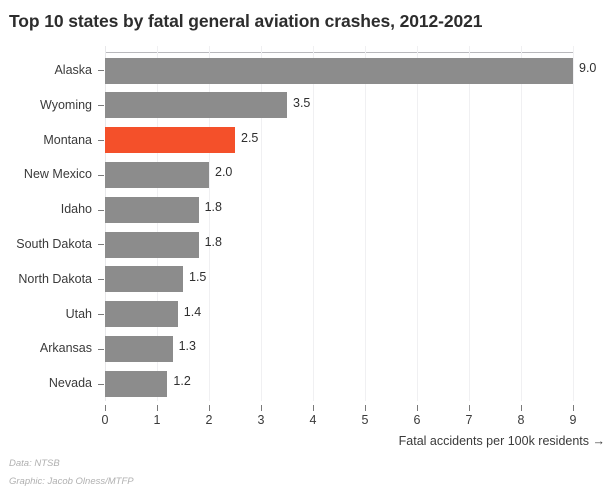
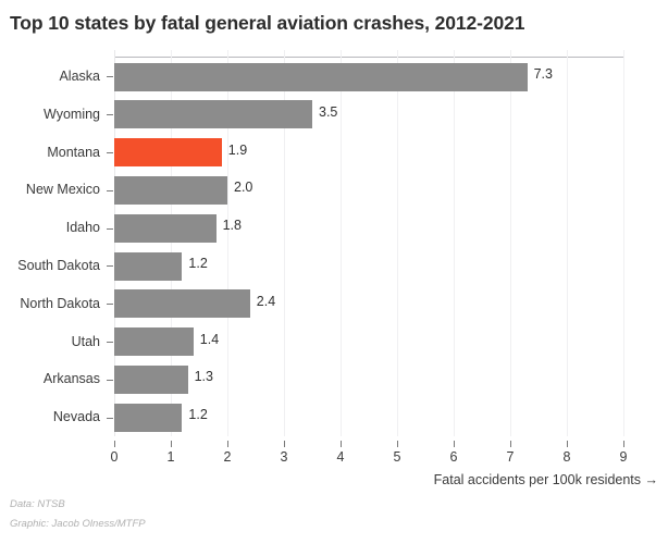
Alaska: 9.0 -> 7.3
Montana: 2.5 -> 1.9
South Dakota: 1.8 -> 1.2
North Dakota: 1.5 -> 2.4
